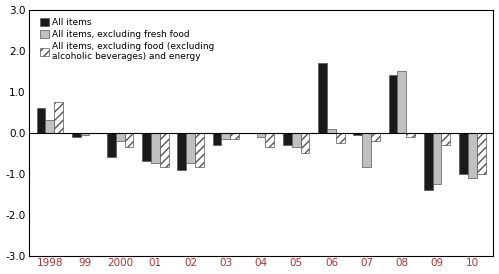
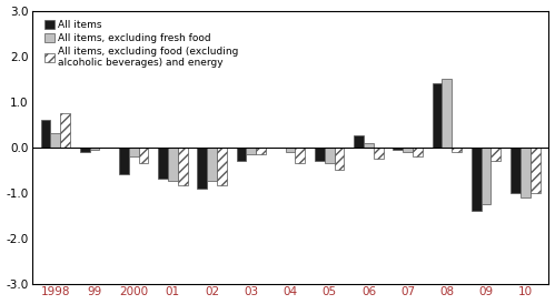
All items/06: 1.70 -> 0.25
All items, excluding fresh food/07: -0.85 -> -0.10
